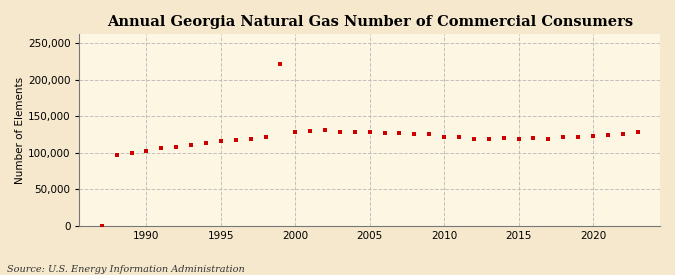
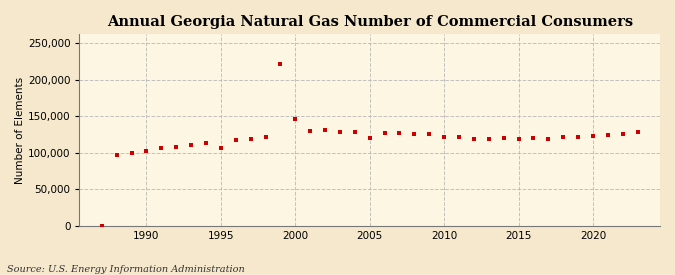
1995: 116,000 -> 106,000
2000: 128,000 -> 146,000
2005: 128,000 -> 120,000
